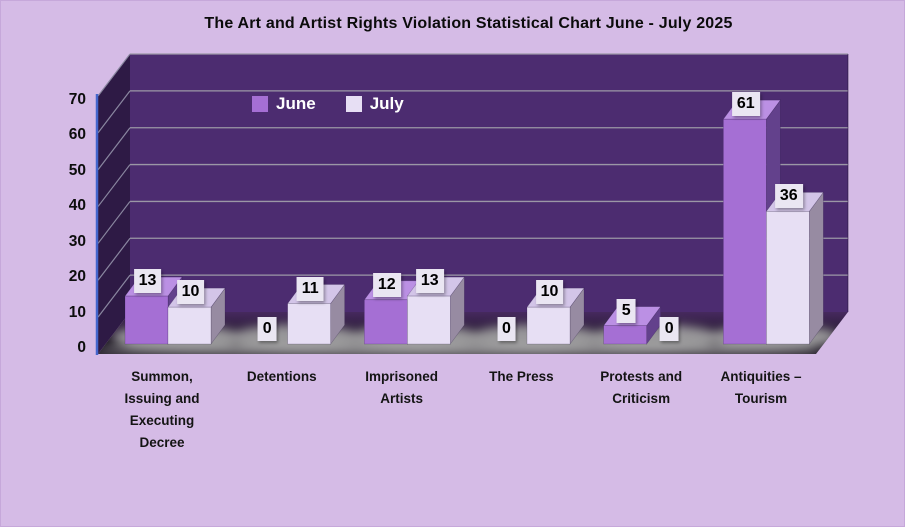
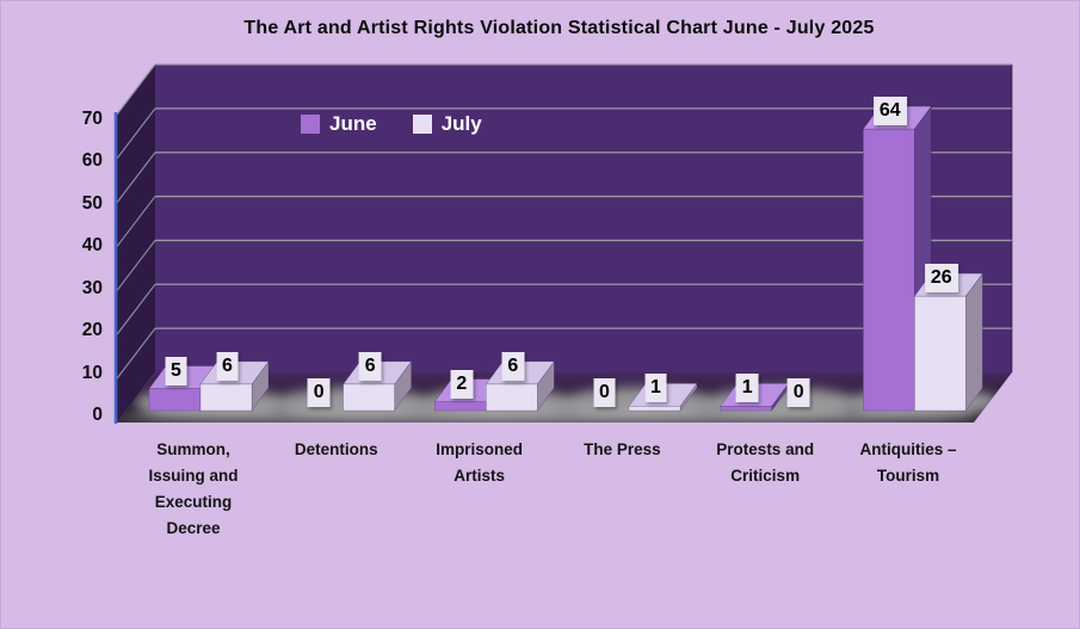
June/Summon, Issuing and Executing Decree: 13 -> 5
July/Summon, Issuing and Executing Decree: 10 -> 6
July/Detentions: 11 -> 6
June/Imprisoned Artists: 12 -> 2
July/Imprisoned Artists: 13 -> 6
July/The Press: 10 -> 1
June/Protests and Criticism: 5 -> 1
June/Antiquities – Tourism: 61 -> 64
July/Antiquities – Tourism: 36 -> 26
